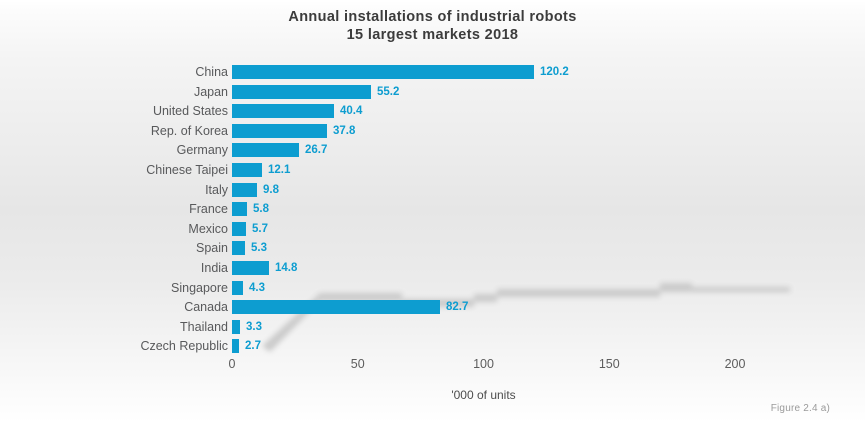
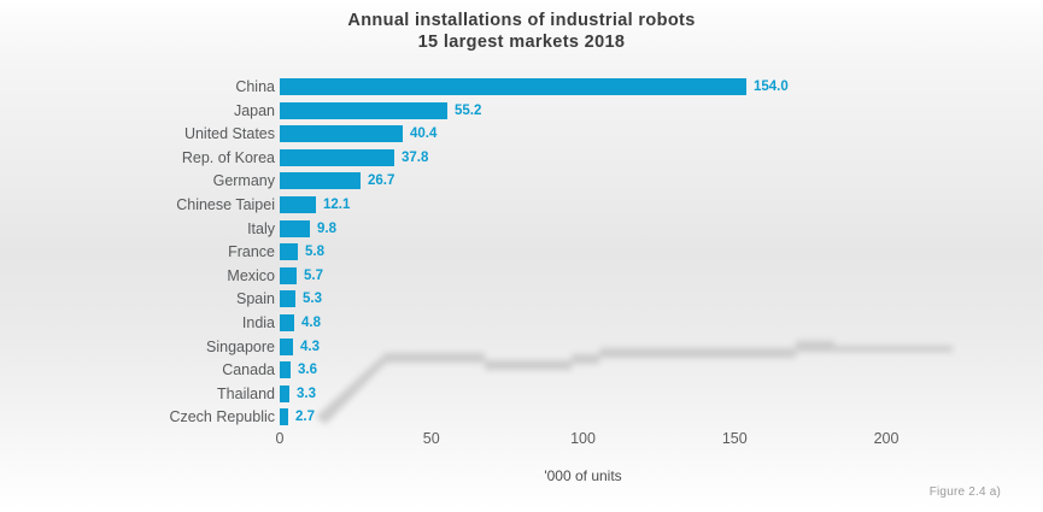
China: 120.2 -> 154.0
India: 14.8 -> 4.8
Canada: 82.7 -> 3.6
